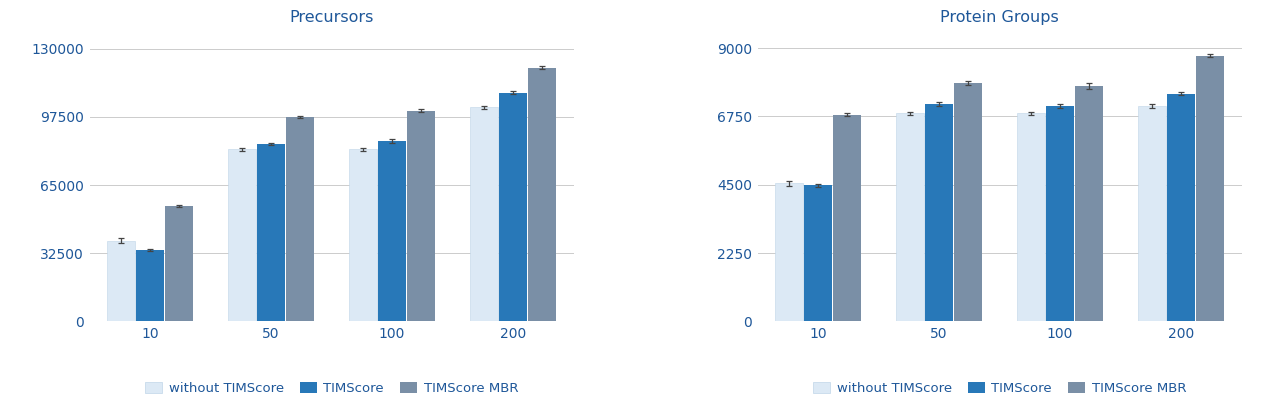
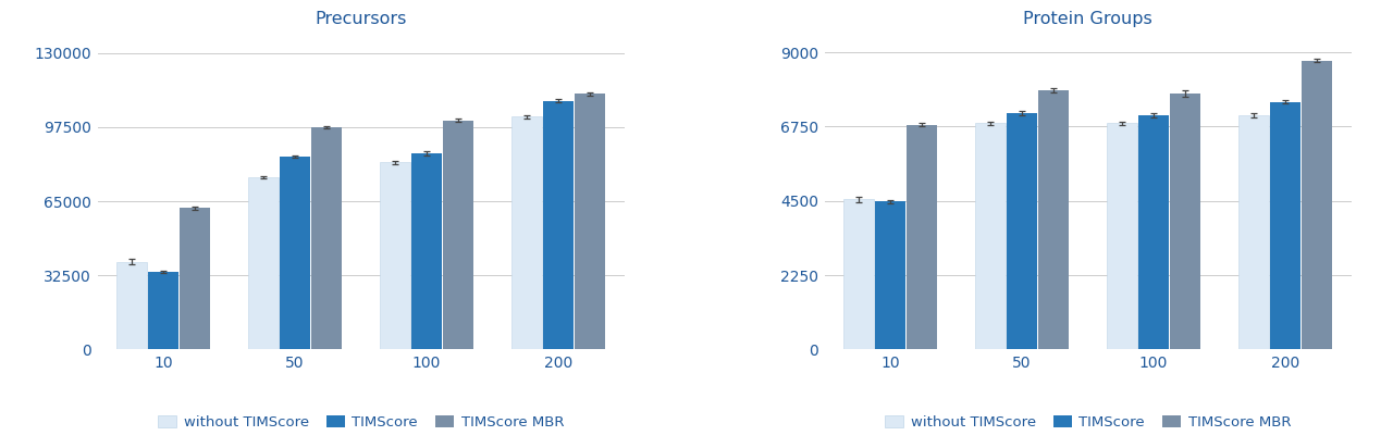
Precursors/TIMScore MBR/10: 55000 -> 62000
Precursors/without TIMScore/50: 82000 -> 75500
Precursors/TIMScore MBR/200: 121000 -> 112000
